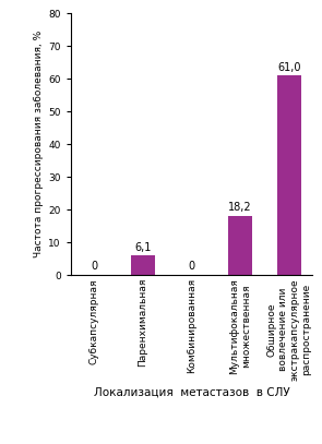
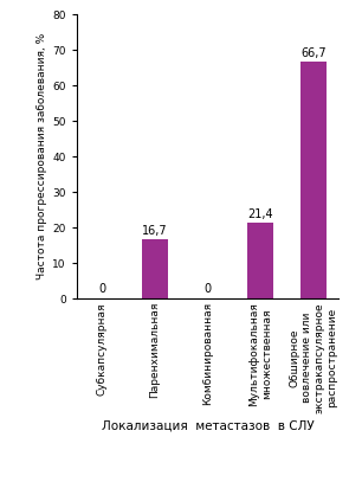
Паренхимальная: 6,1 -> 16,7
Мультифокальная множественная: 18,2 -> 21,4
Обширное вовлечение или экстракапсулярное распространение: 61,0 -> 66,7
